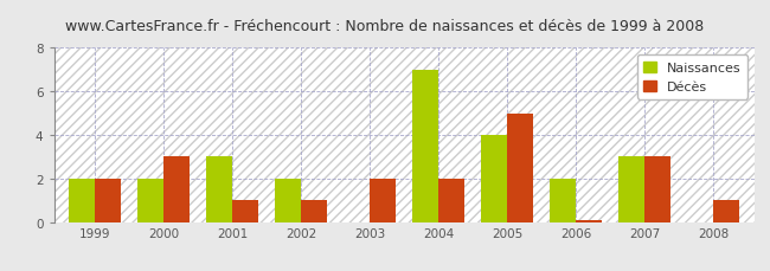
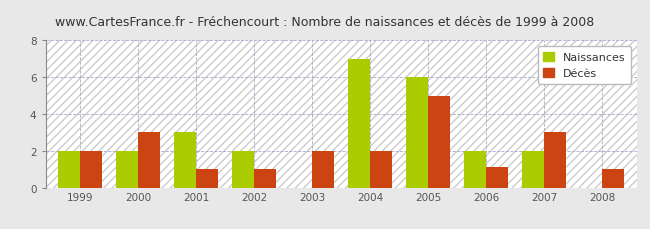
Naissances/2005: 4 -> 6
Décès/2006: 0.1 -> 1.1
Naissances/2007: 3 -> 2
